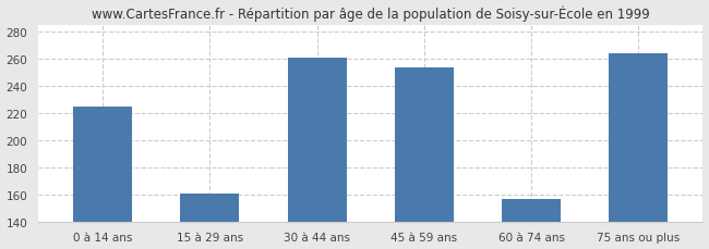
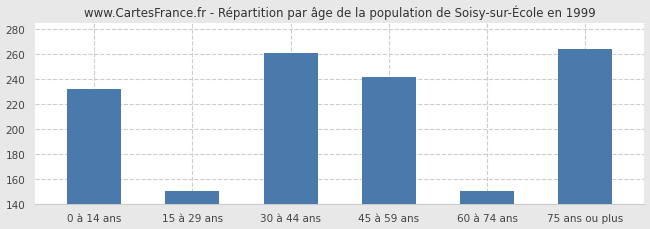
0 à 14 ans: 225 -> 232
15 à 29 ans: 161 -> 150
45 à 59 ans: 254 -> 242
60 à 74 ans: 157 -> 150
